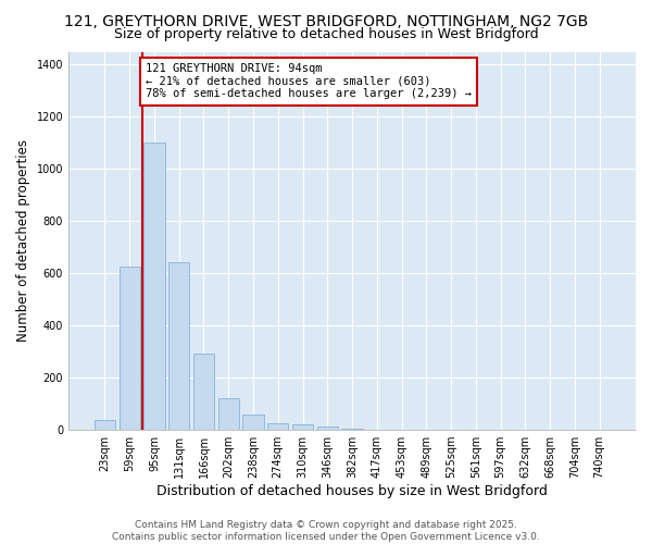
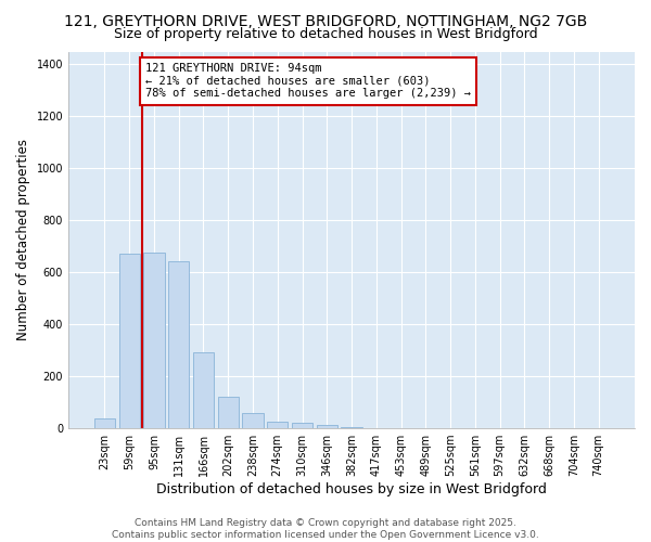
59sqm: 625 -> 670
95sqm: 1100 -> 675
